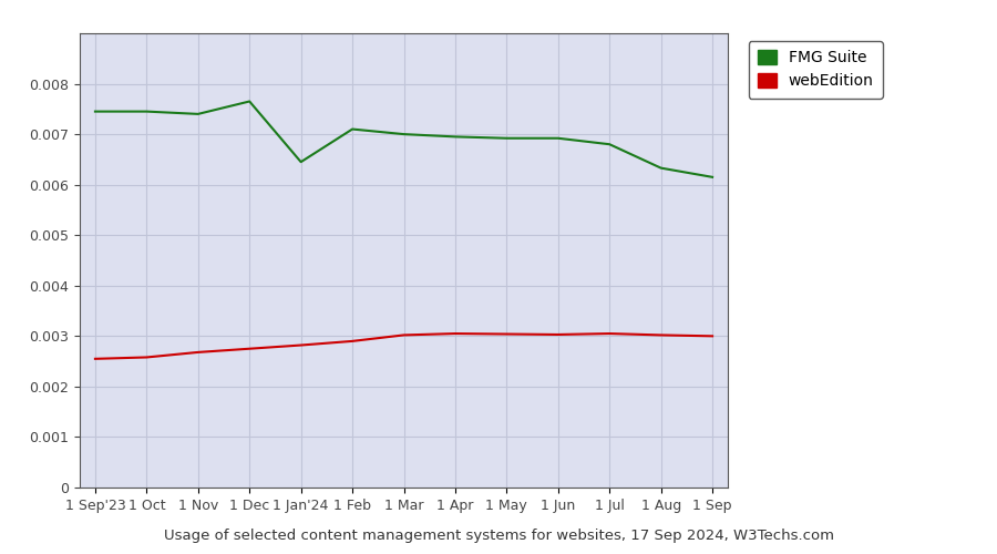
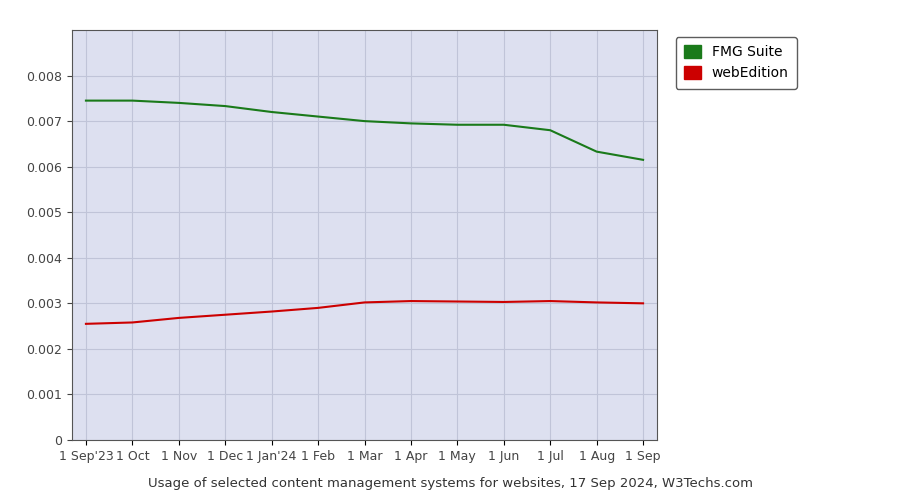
FMG Suite/1 Dec: 0.00765 -> 0.00733
FMG Suite/1 Jan'24: 0.00645 -> 0.00720
